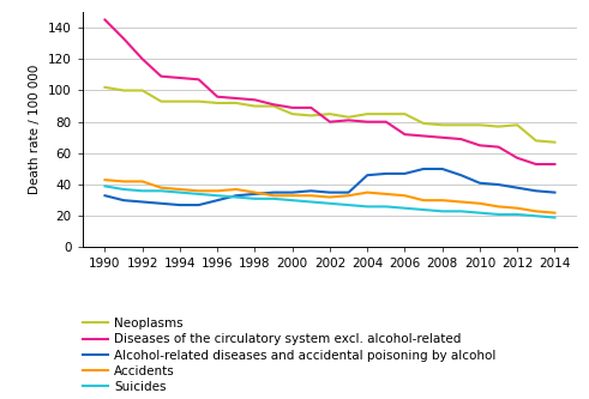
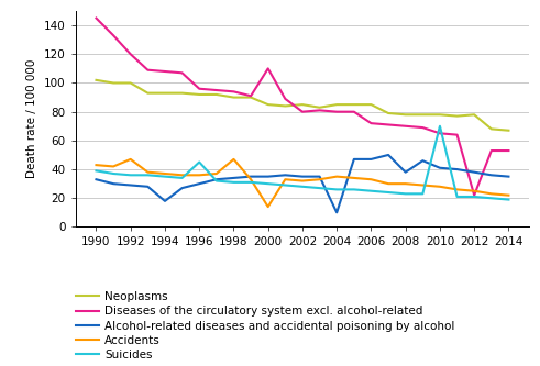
Accidents/1992: 42 -> 47
Alcohol-related diseases and accidental poisoning by alcohol/1994: 27 -> 18
Suicides/1996: 33 -> 45
Accidents/1998: 35 -> 47
Diseases of the circulatory system excl. alcohol-related/2000: 89 -> 110
Accidents/2000: 33 -> 14
Alcohol-related diseases and accidental poisoning by alcohol/2004: 46 -> 10
Alcohol-related diseases and accidental poisoning by alcohol/2008: 50 -> 38
Suicides/2010: 22 -> 70
Diseases of the circulatory system excl. alcohol-related/2012: 57 -> 22
